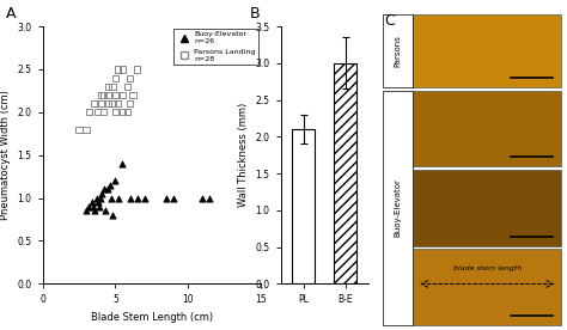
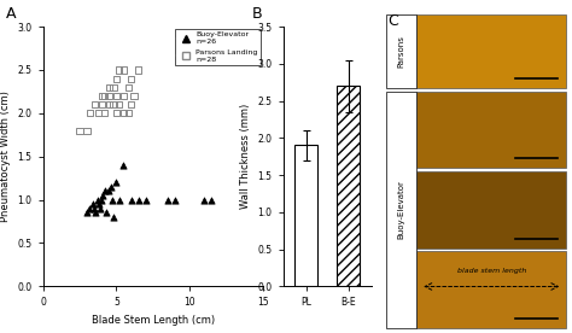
PL: 2.1 -> 1.9
B-E: 3.0 -> 2.7
